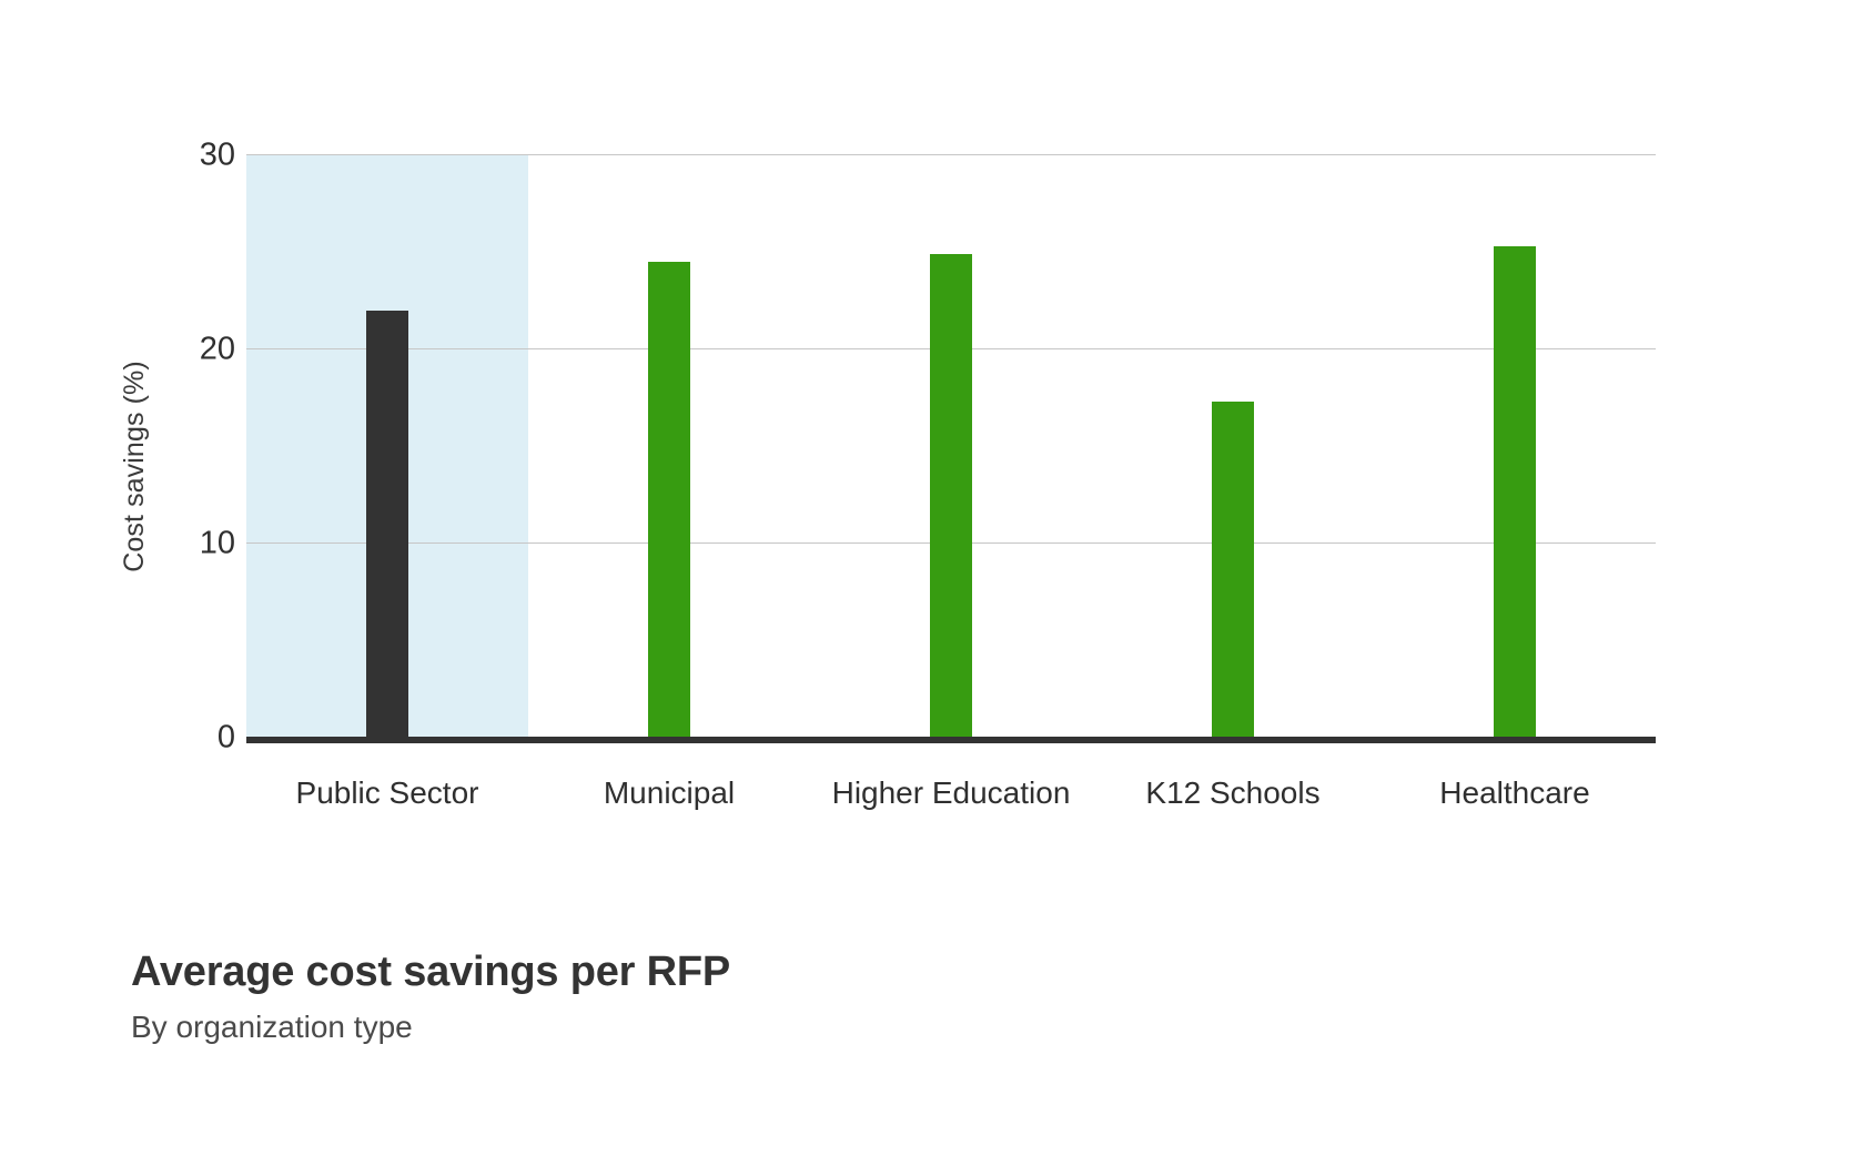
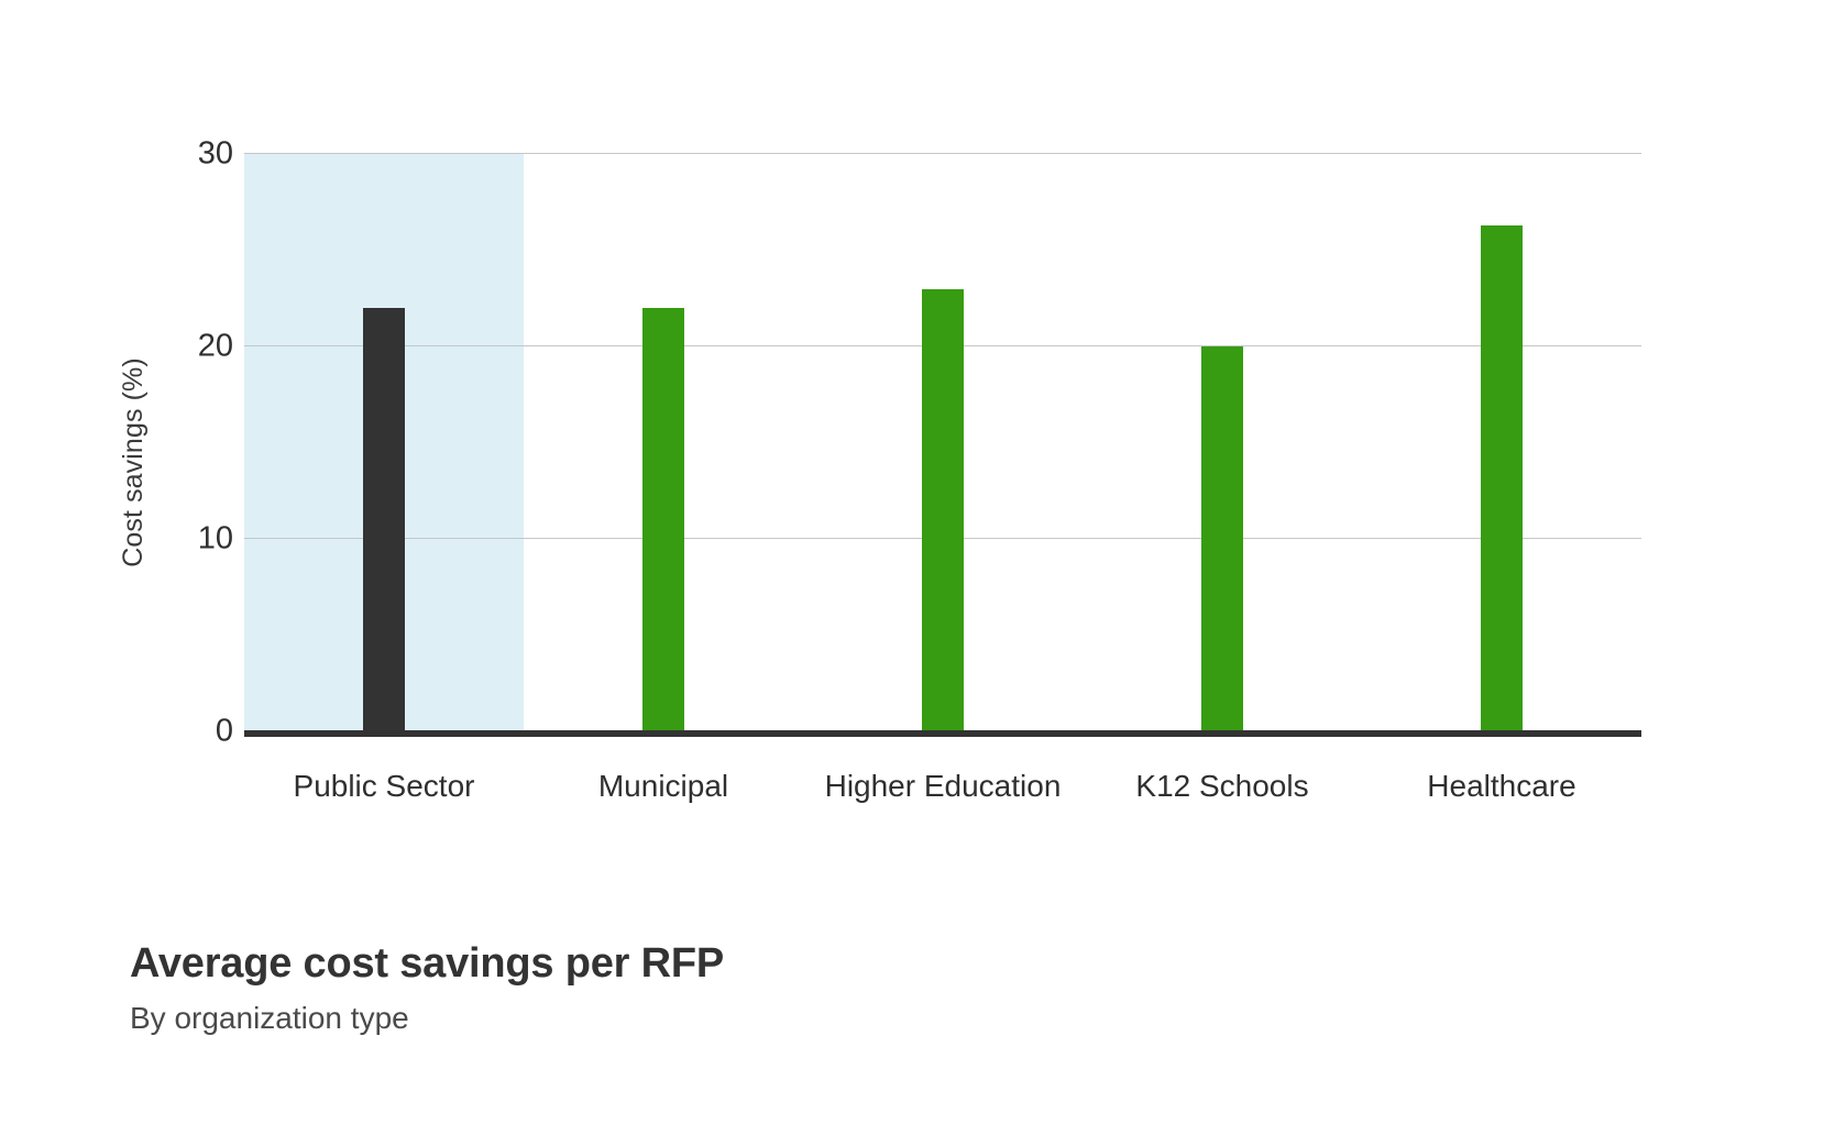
Municipal: 24.5 -> 22.0
Higher Education: 24.9 -> 23.0
K12 Schools: 17.3 -> 20.0
Healthcare: 25.3 -> 26.3
